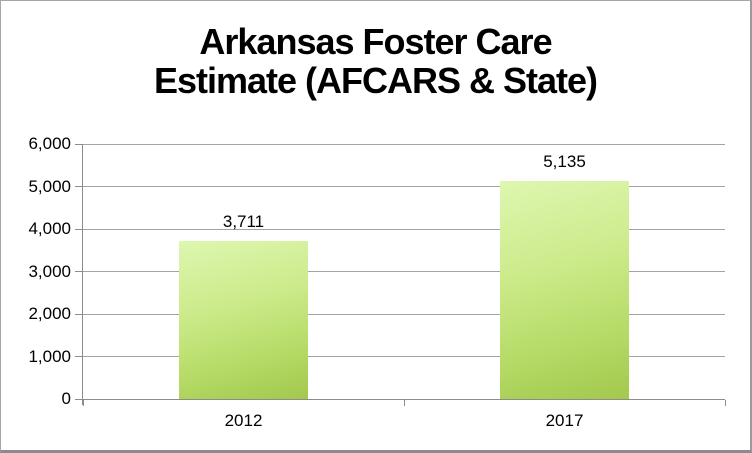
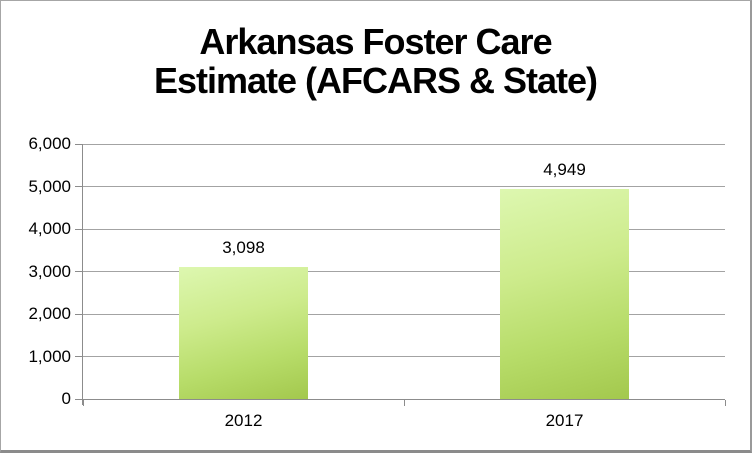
2012: 3,711 -> 3,098
2017: 5,135 -> 4,949
